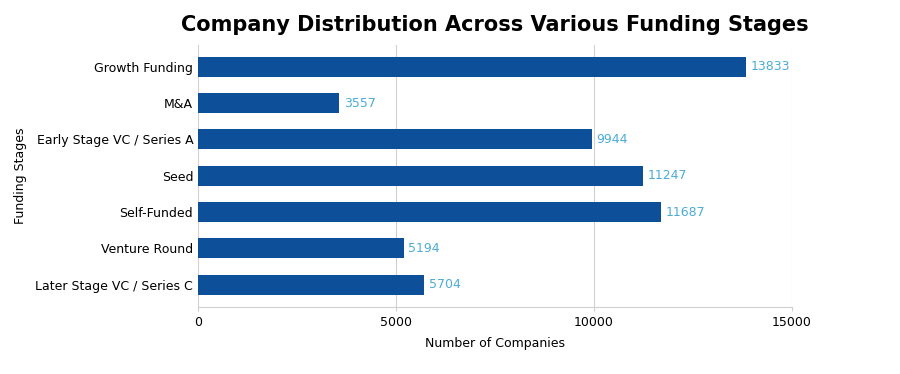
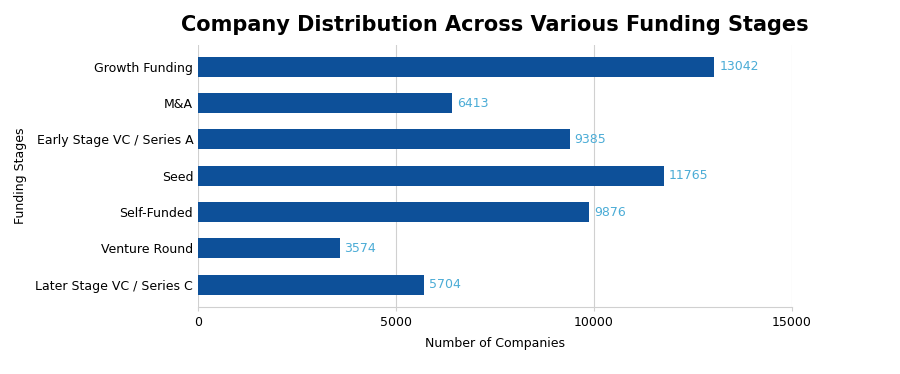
Growth Funding: 13833 -> 13042
M&A: 3557 -> 6413
Early Stage VC / Series A: 9944 -> 9385
Seed: 11247 -> 11765
Self-Funded: 11687 -> 9876
Venture Round: 5194 -> 3574
